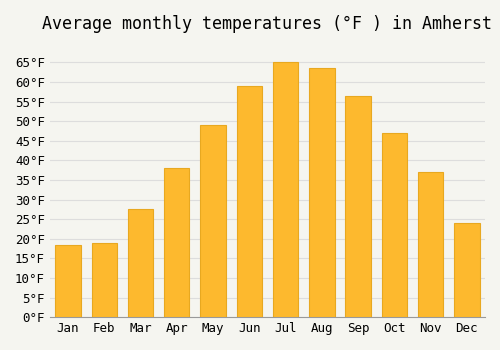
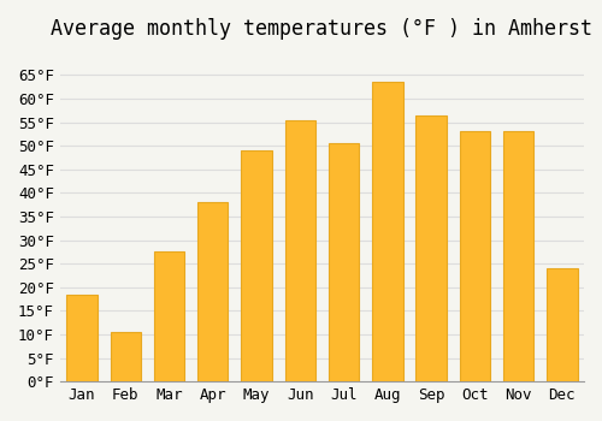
Feb: 19.0°F -> 10.5°F
Jun: 59.0°F -> 55.5°F
Jul: 65.0°F -> 50.5°F
Oct: 47.0°F -> 53.0°F
Nov: 37.0°F -> 53.0°F
